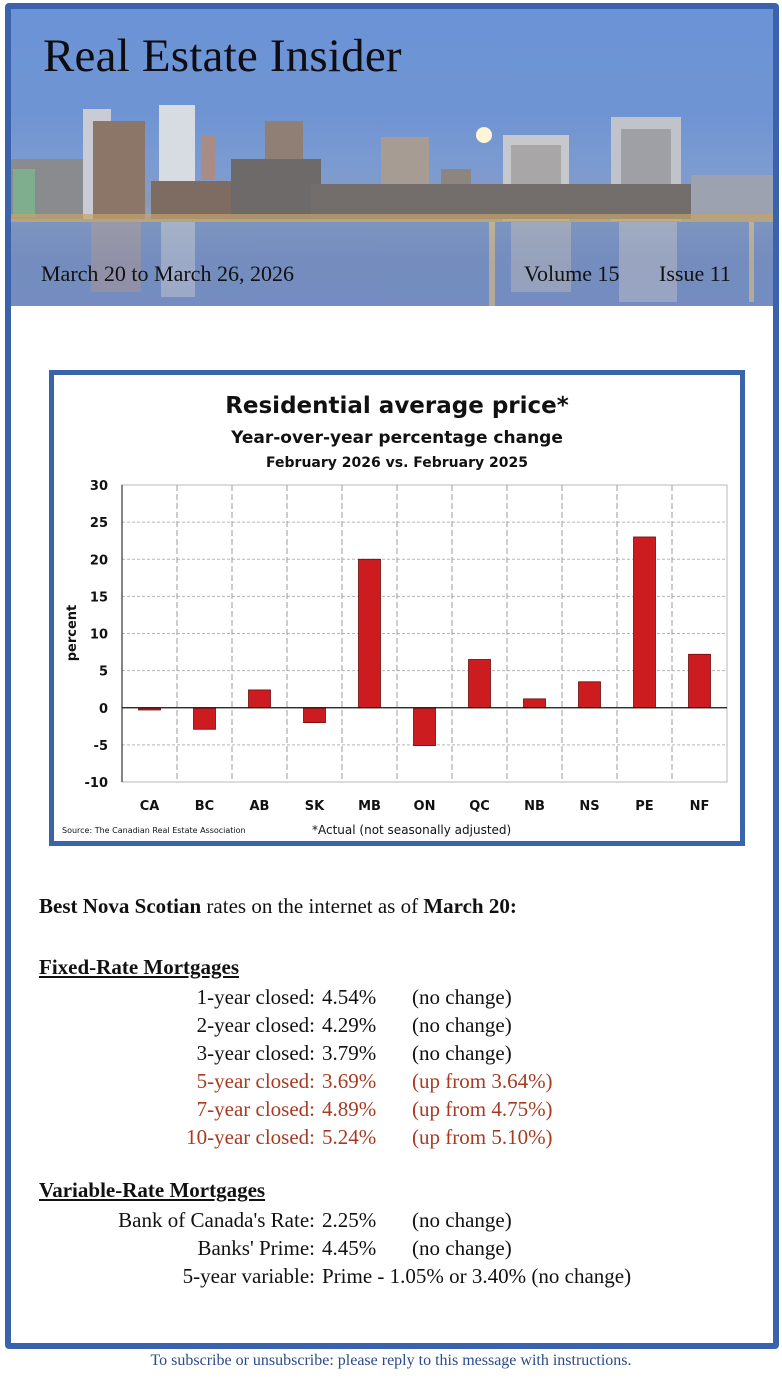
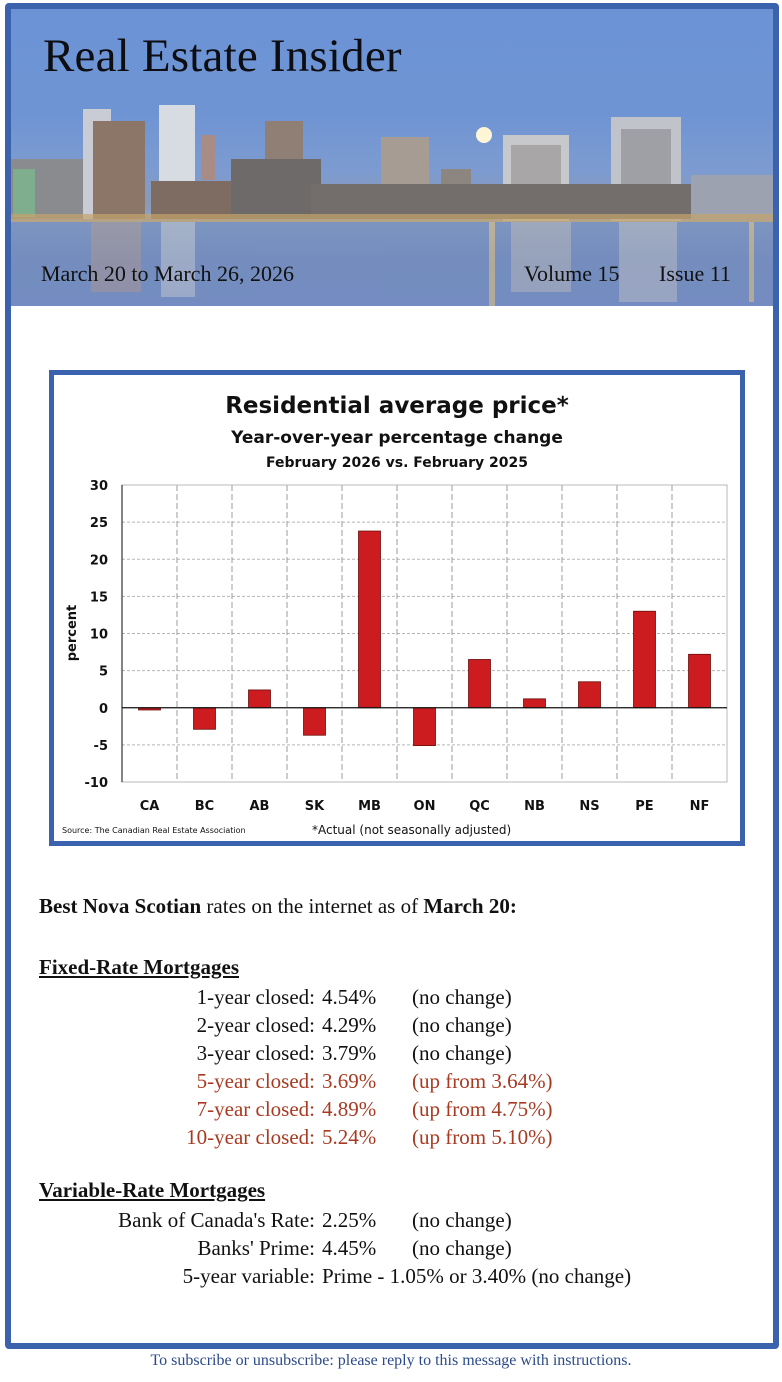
SK: -2 -> -4
MB: 20 -> 24
PE: 23 -> 13
